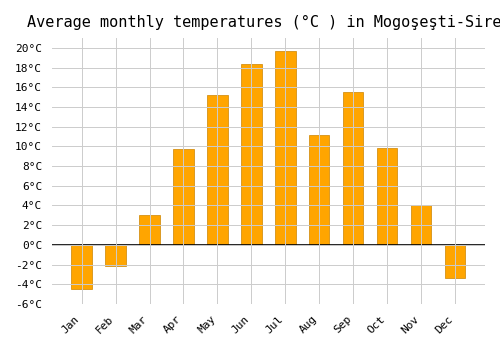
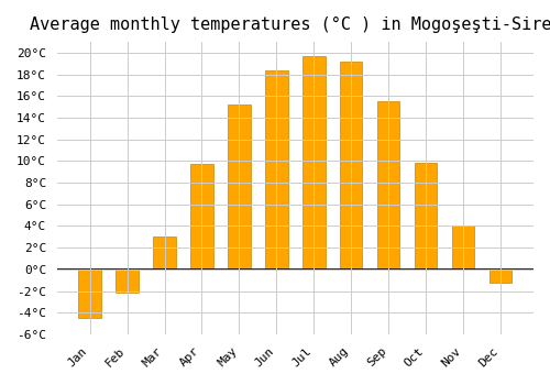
Aug: 11.2°C -> 19.2°C
Dec: -3.4°C -> -1.2°C
